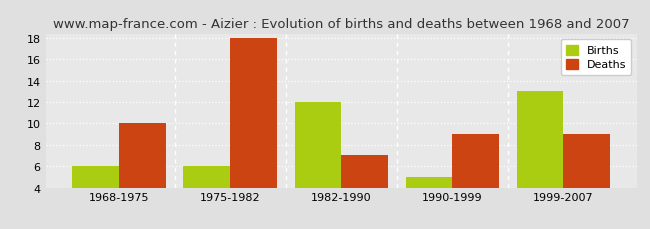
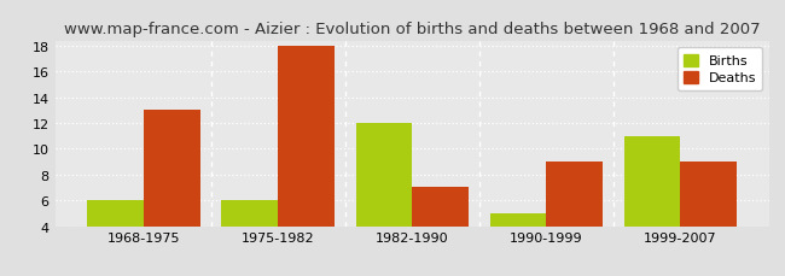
Deaths/1968-1975: 10 -> 13
Births/1999-2007: 13 -> 11
